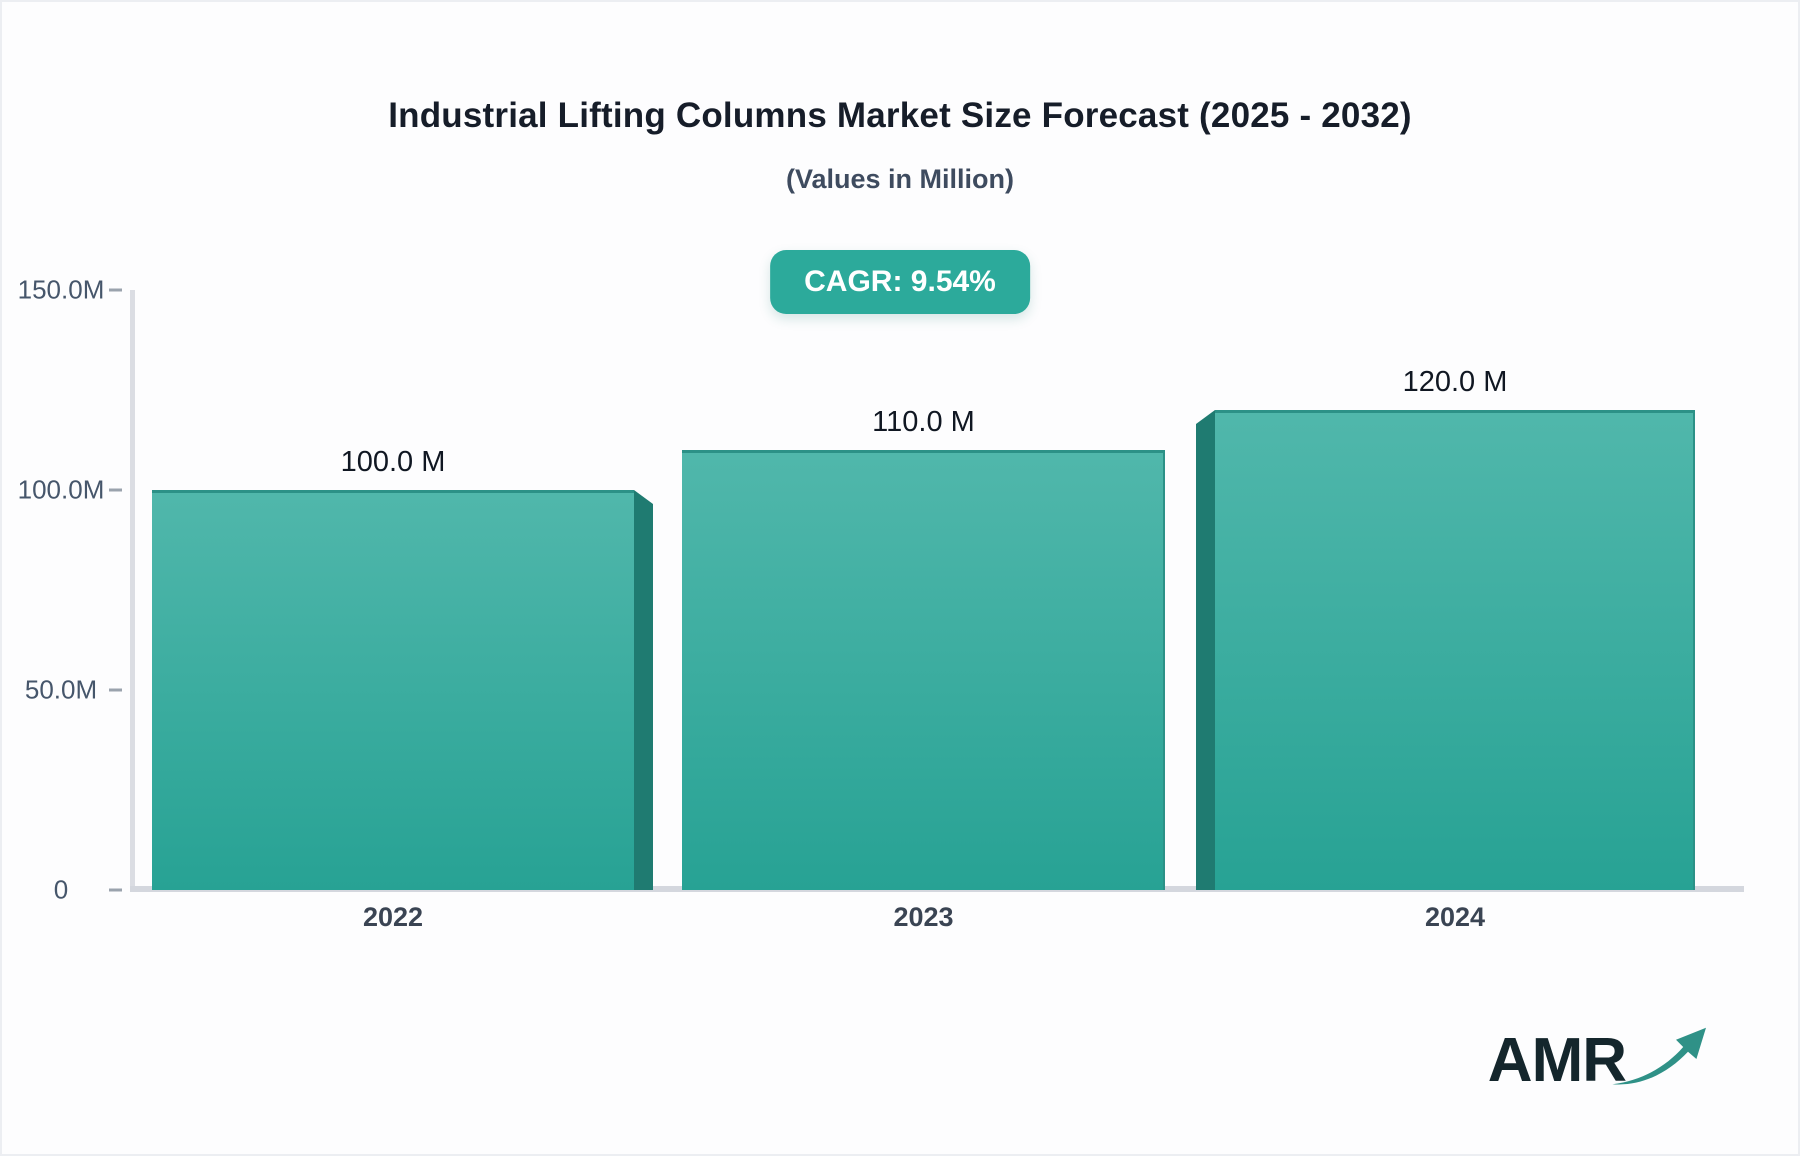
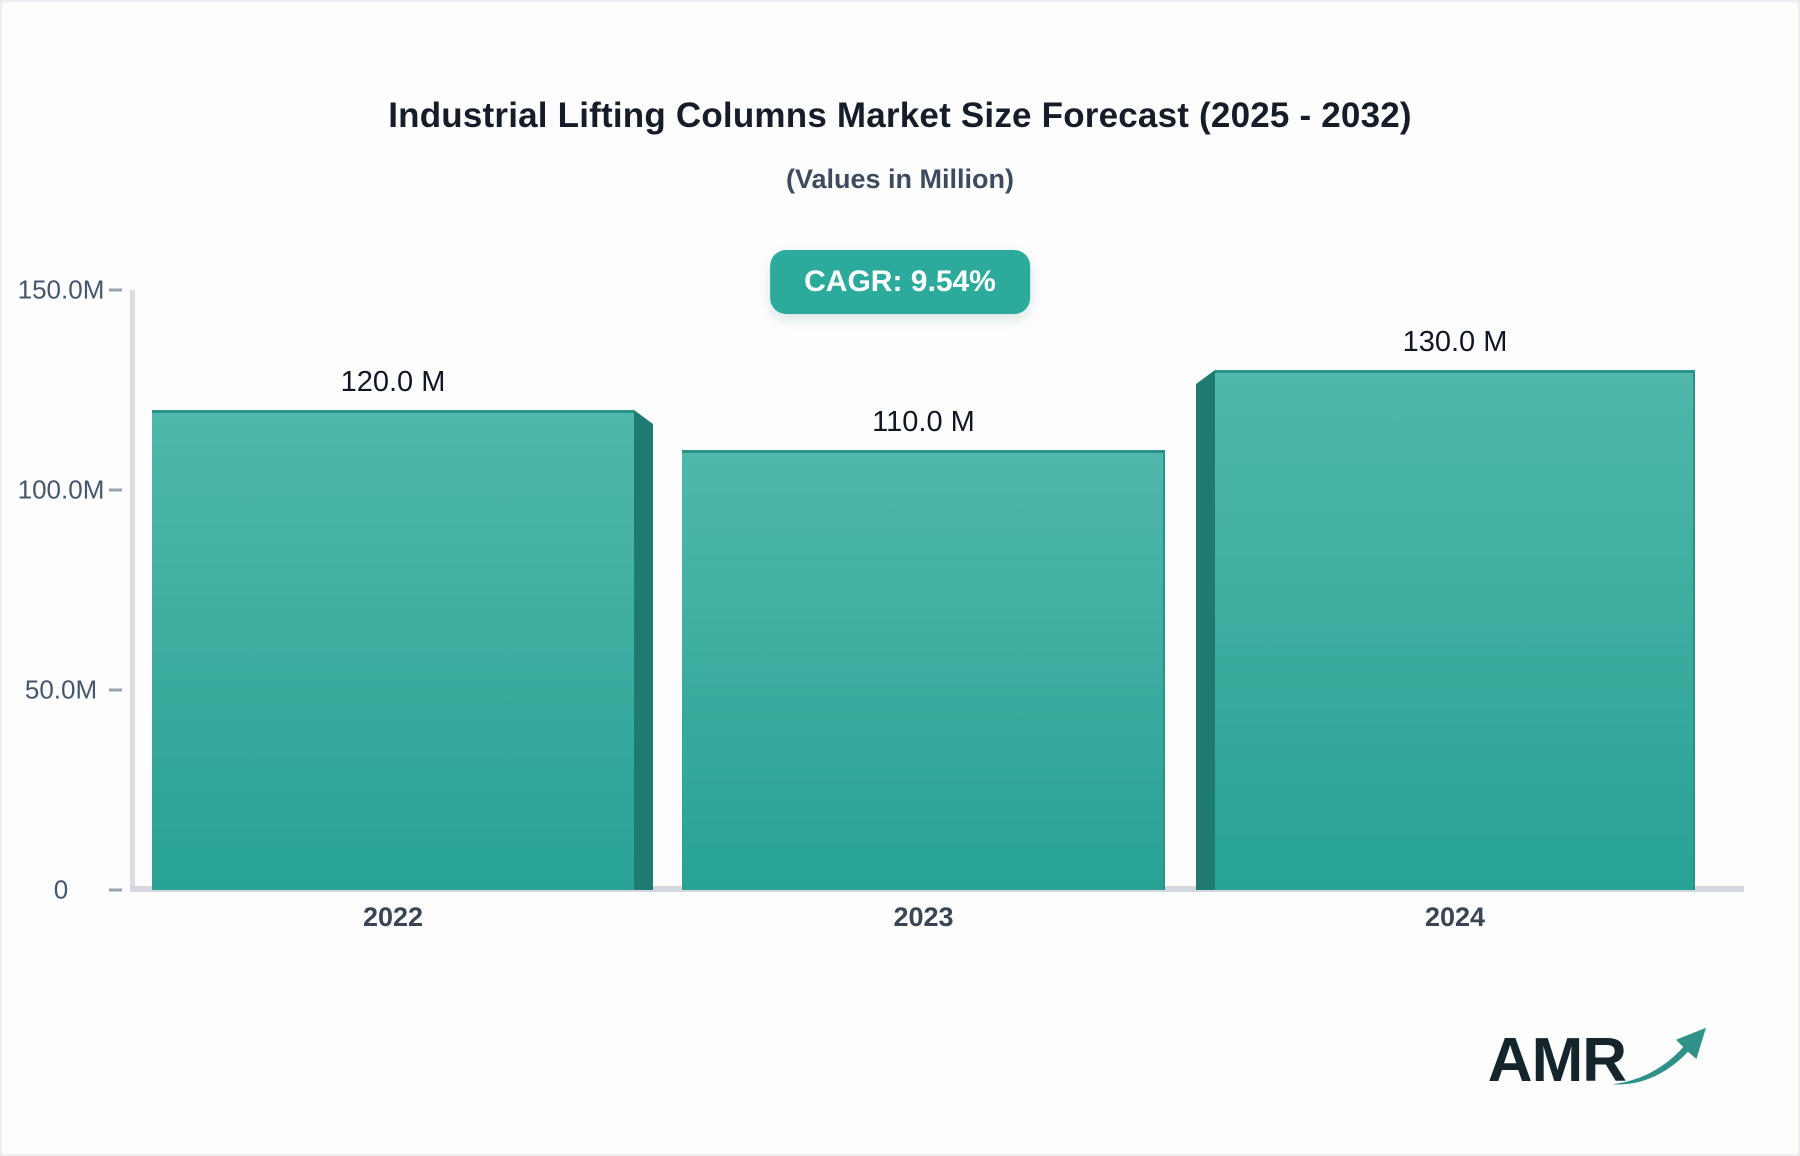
2022: 100.0 -> 120.0
2024: 120.0 -> 130.0
